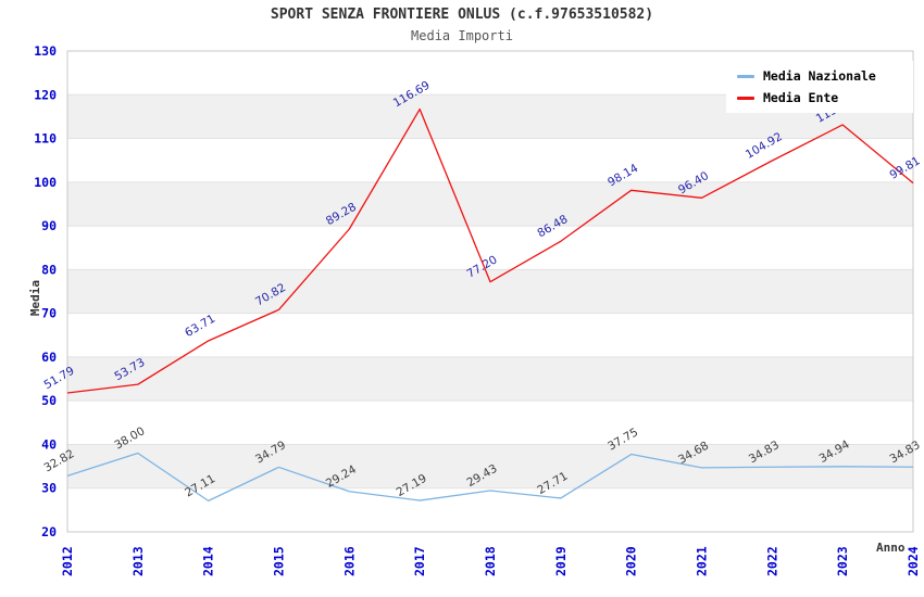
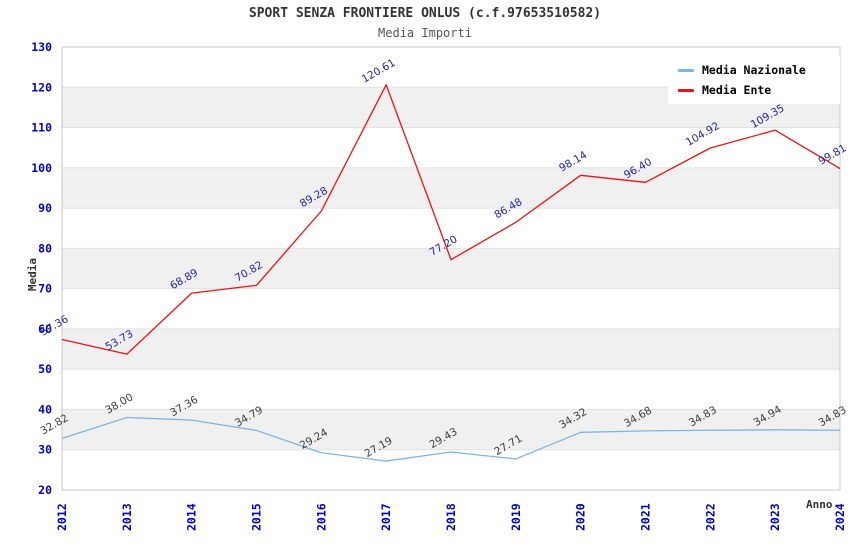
Media Ente/2012: 51.79 -> 57.36
Media Nazionale/2014: 27.11 -> 37.36
Media Ente/2014: 63.71 -> 68.89
Media Ente/2017: 116.69 -> 120.61
Media Nazionale/2020: 37.75 -> 34.32
Media Ente/2023: 113.12 -> 109.35
